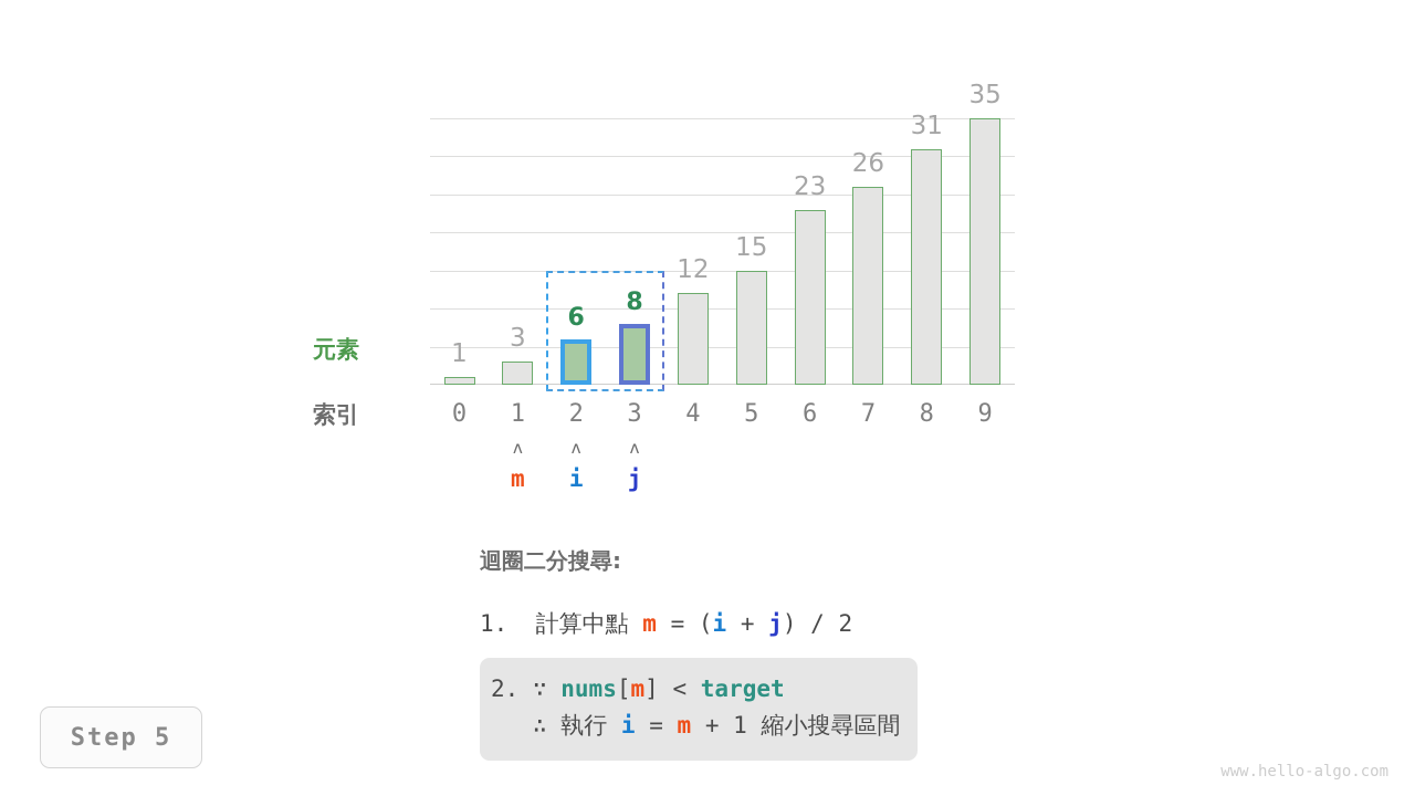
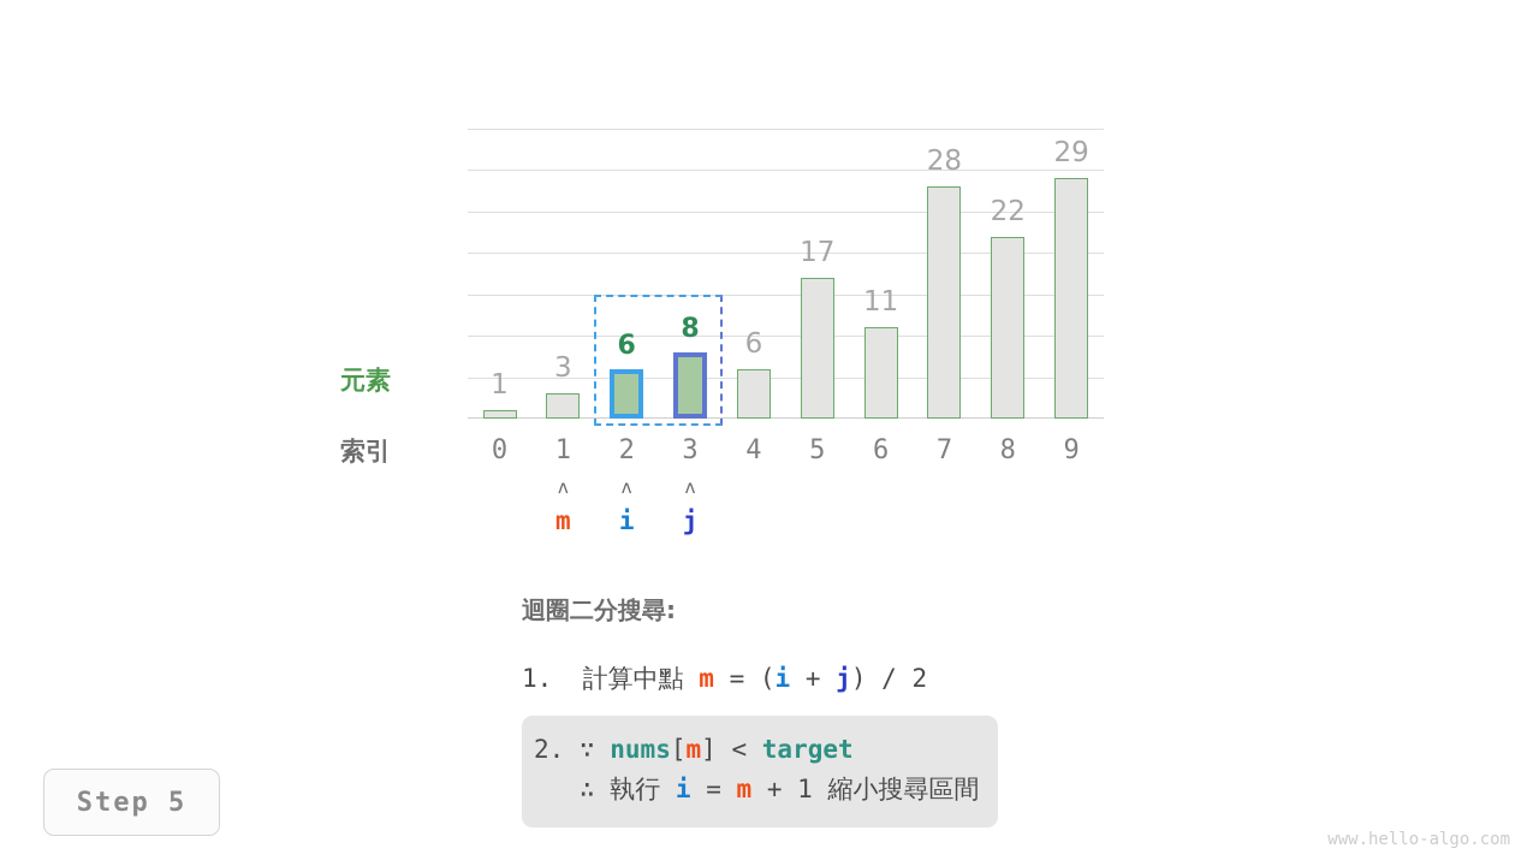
4: 12 -> 6
5: 15 -> 17
6: 23 -> 11
7: 26 -> 28
8: 31 -> 22
9: 35 -> 29
